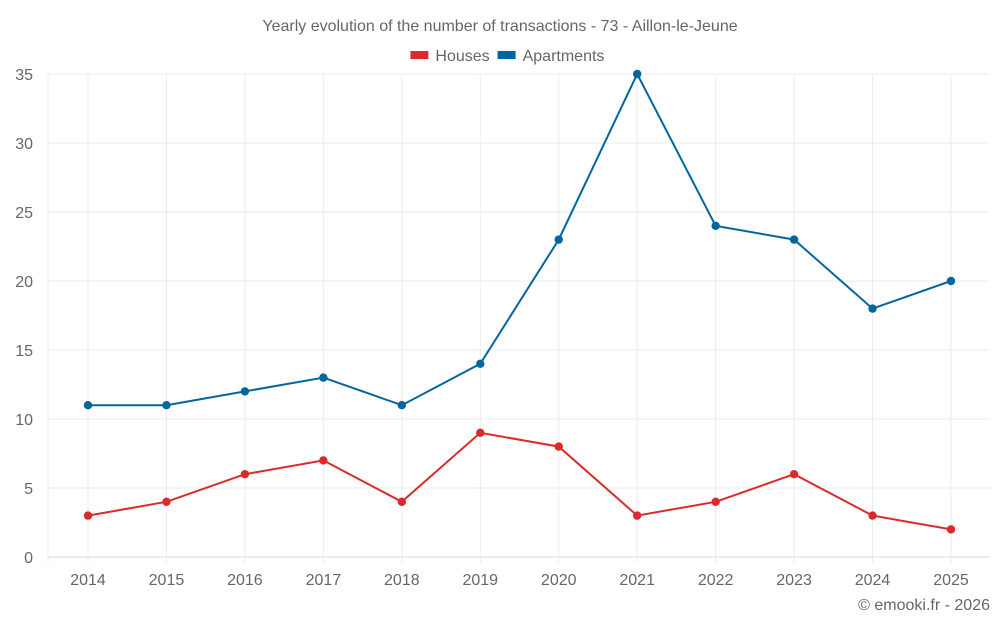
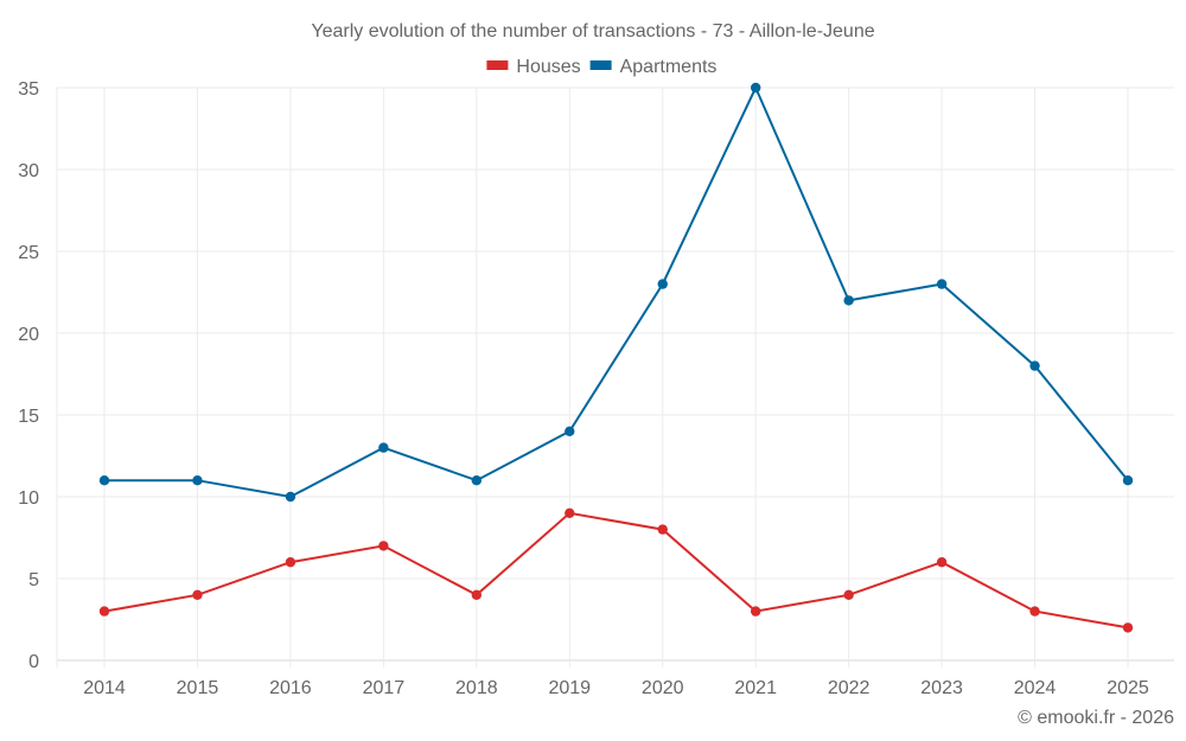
Apartments/2016: 12 -> 10
Apartments/2022: 24 -> 22
Apartments/2025: 20 -> 11
